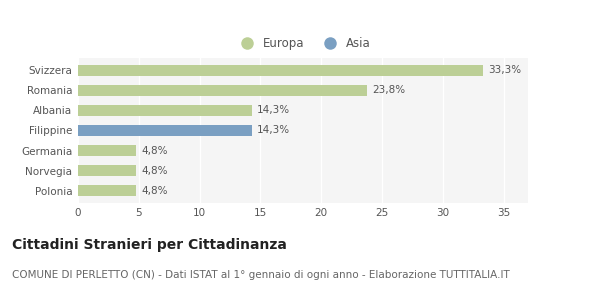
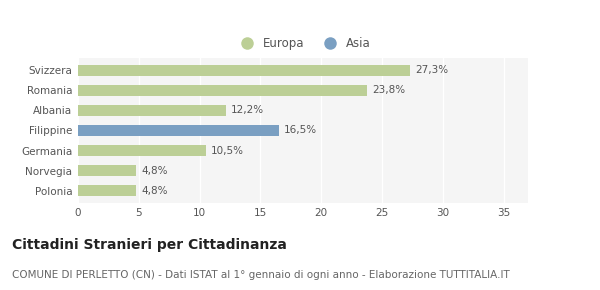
Svizzera: 33,3% -> 27,3%
Albania: 14,3% -> 12,2%
Filippine: 14,3% -> 16,5%
Germania: 4,8% -> 10,5%
